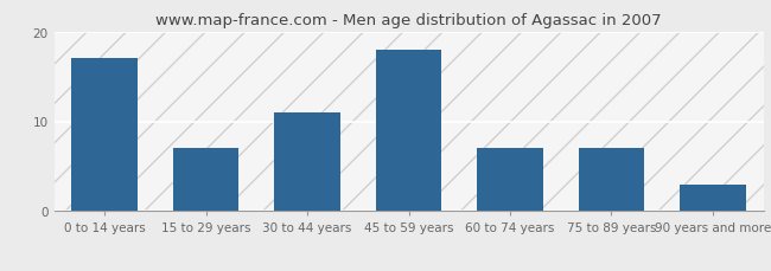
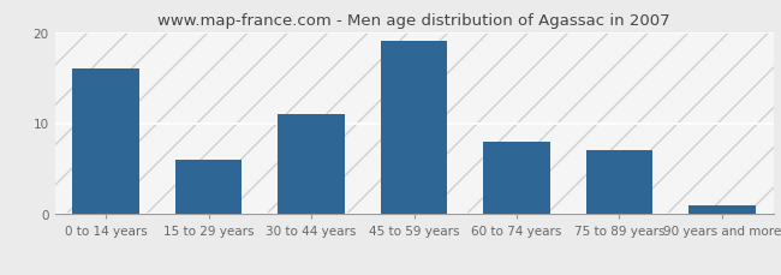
0 to 14 years: 17 -> 16
15 to 29 years: 7 -> 6
45 to 59 years: 18 -> 19
60 to 74 years: 7 -> 8
90 years and more: 3 -> 1
